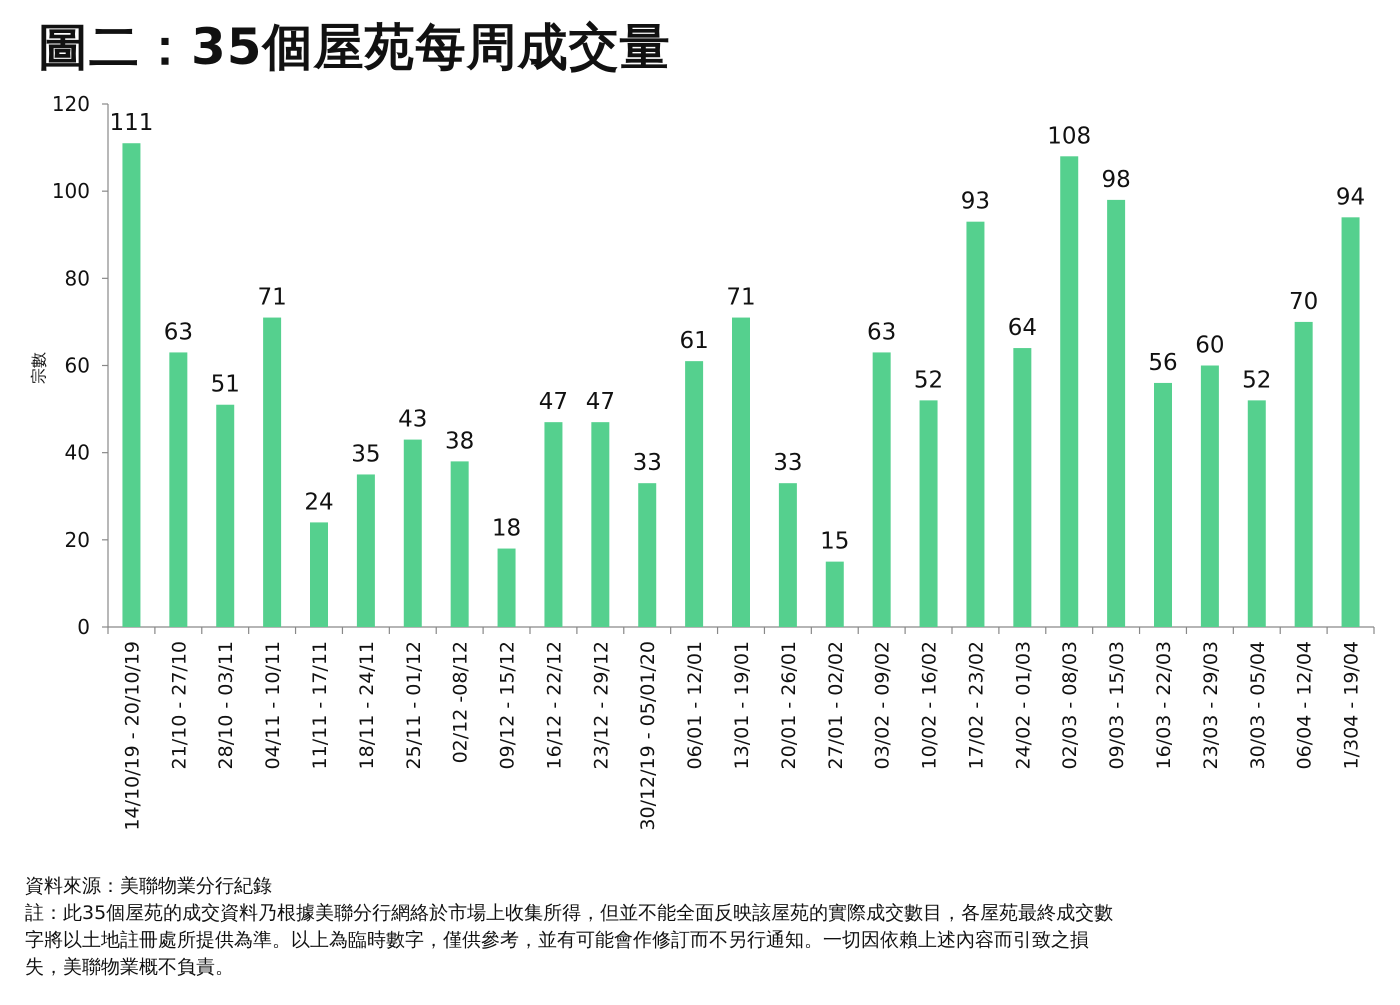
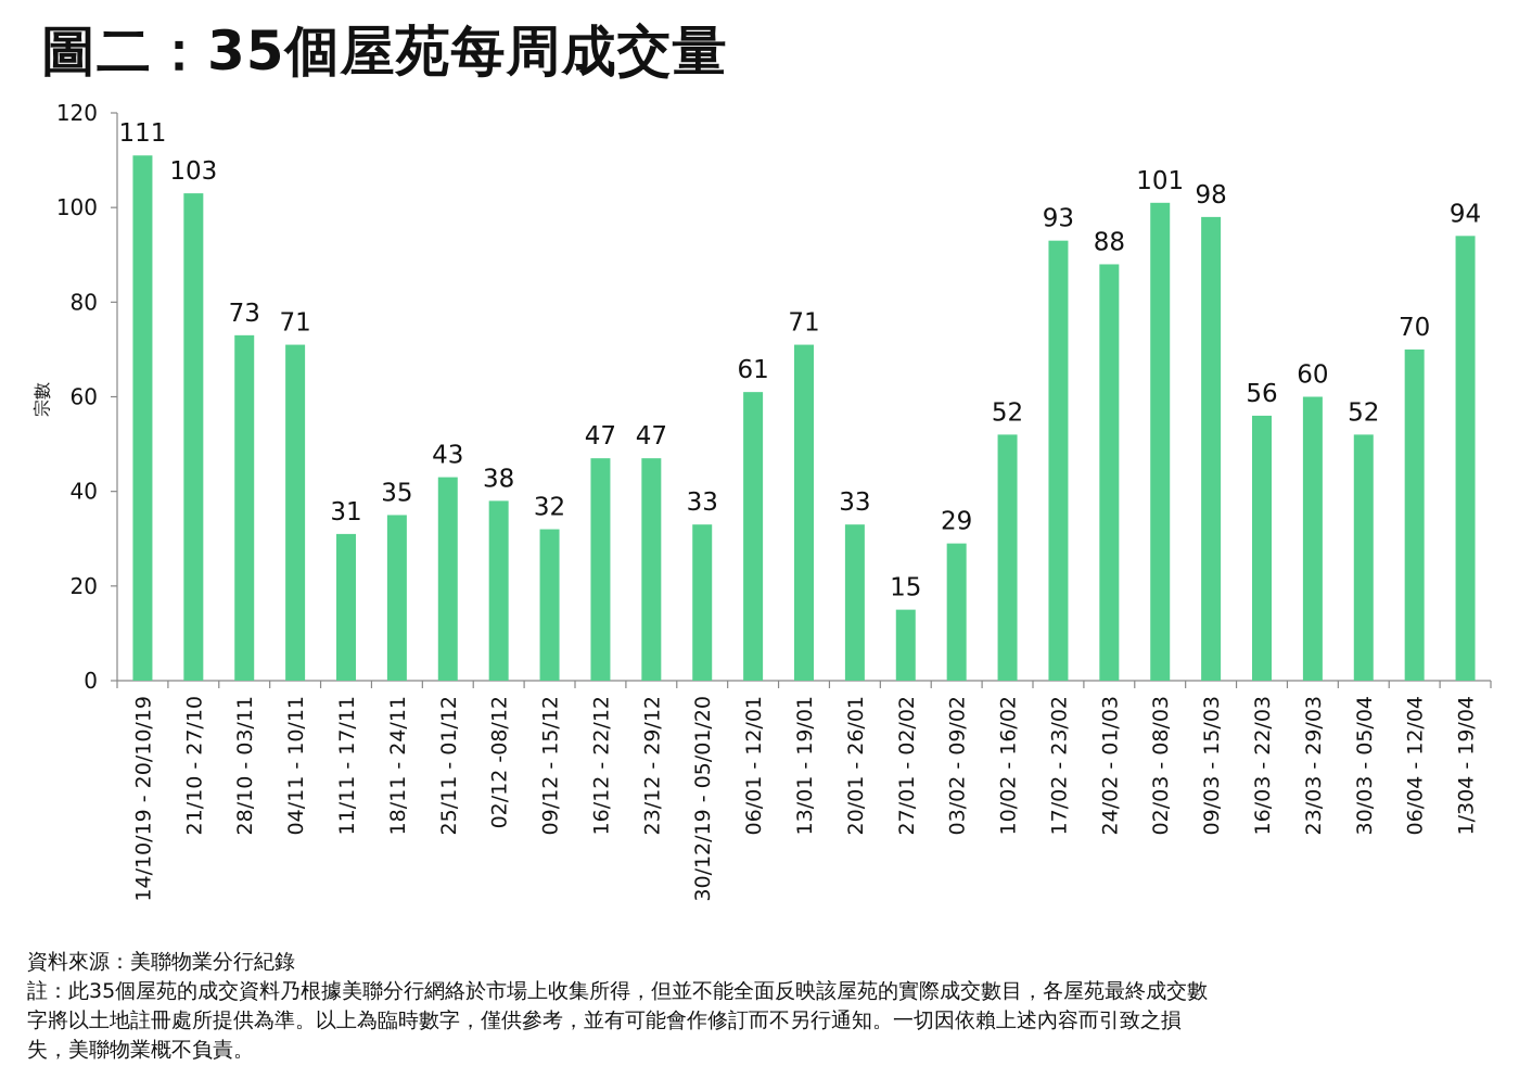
21/10 - 27/10: 63 -> 103
28/10 - 03/11: 51 -> 73
11/11 - 17/11: 24 -> 31
09/12 - 15/12: 18 -> 32
03/02 - 09/02: 63 -> 29
24/02 - 01/03: 64 -> 88
02/03 - 08/03: 108 -> 101
